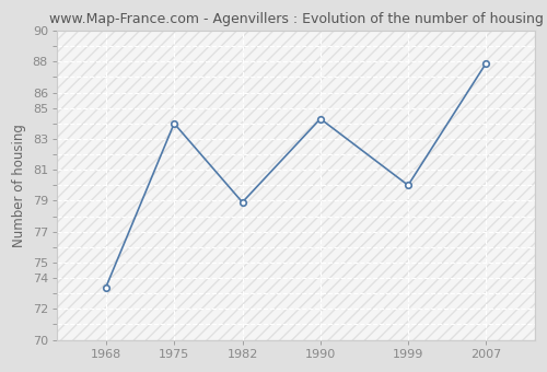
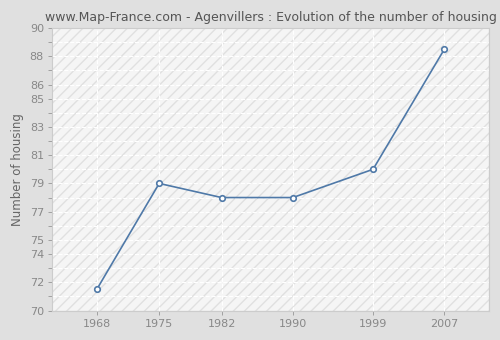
1968: 73.4 -> 71.5
1975: 84.0 -> 79.0
1982: 78.9 -> 78.0
1990: 84.3 -> 78.0
2007: 87.9 -> 88.5
